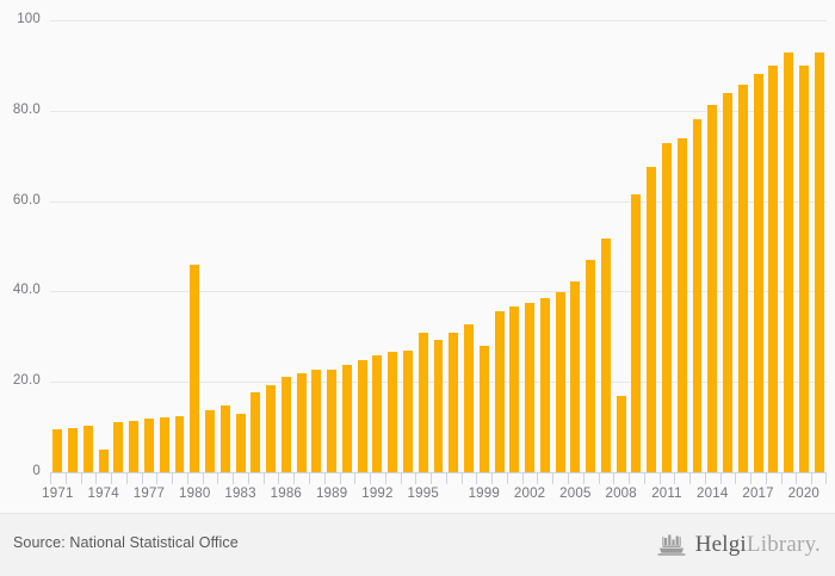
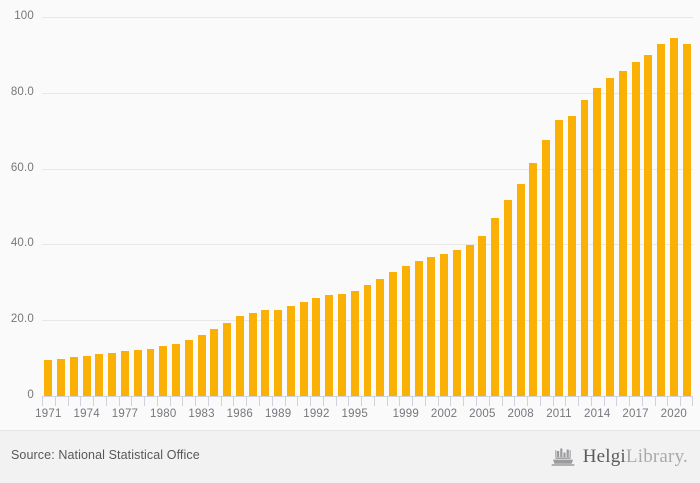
1974: 5 -> 10
1980: 46 -> 13
1983: 13 -> 16
1995: 31 -> 28
1999: 28 -> 34
2008: 17 -> 56
2020: 90 -> 94
